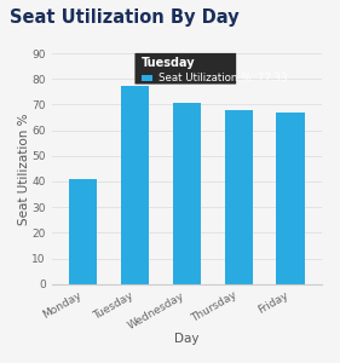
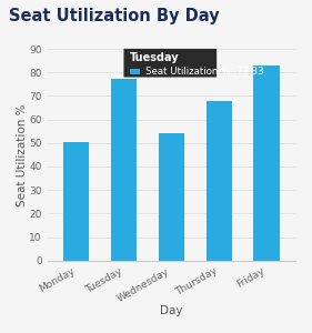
Monday: 41.0 -> 50.5
Wednesday: 70.5 -> 54.0
Friday: 67.0 -> 83.0
